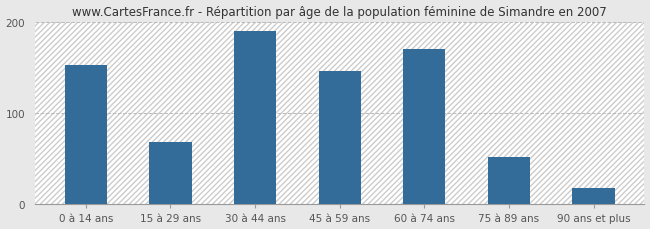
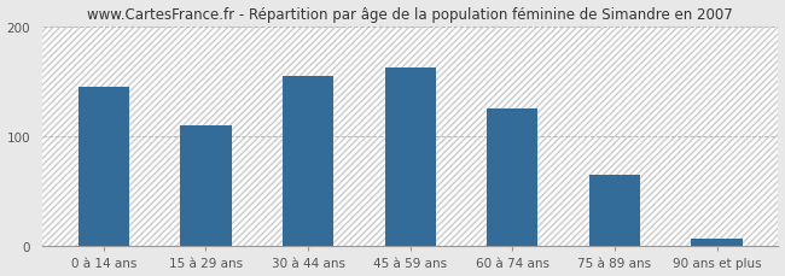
0 à 14 ans: 152 -> 145
15 à 29 ans: 68 -> 110
30 à 44 ans: 190 -> 155
45 à 59 ans: 146 -> 162
60 à 74 ans: 170 -> 125
75 à 89 ans: 52 -> 65
90 ans et plus: 18 -> 7
